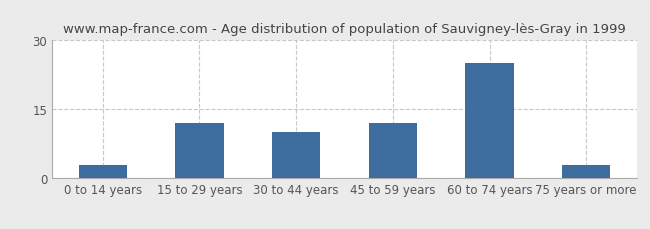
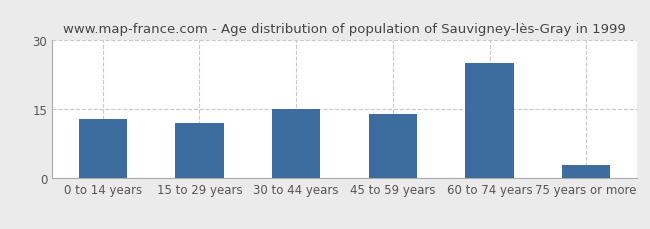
0 to 14 years: 3 -> 13
30 to 44 years: 10 -> 15
45 to 59 years: 12 -> 14
